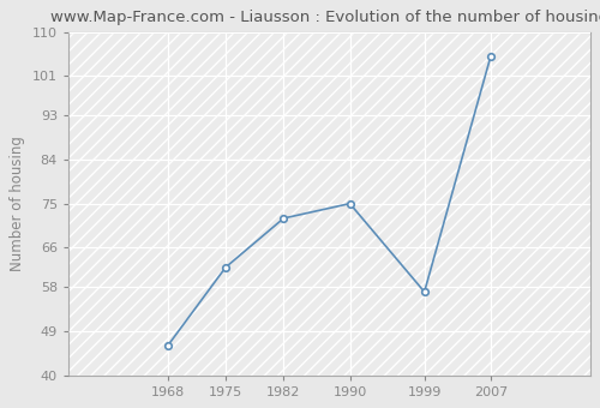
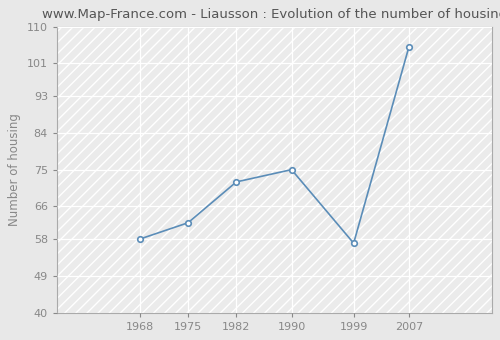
1968: 46 -> 58
